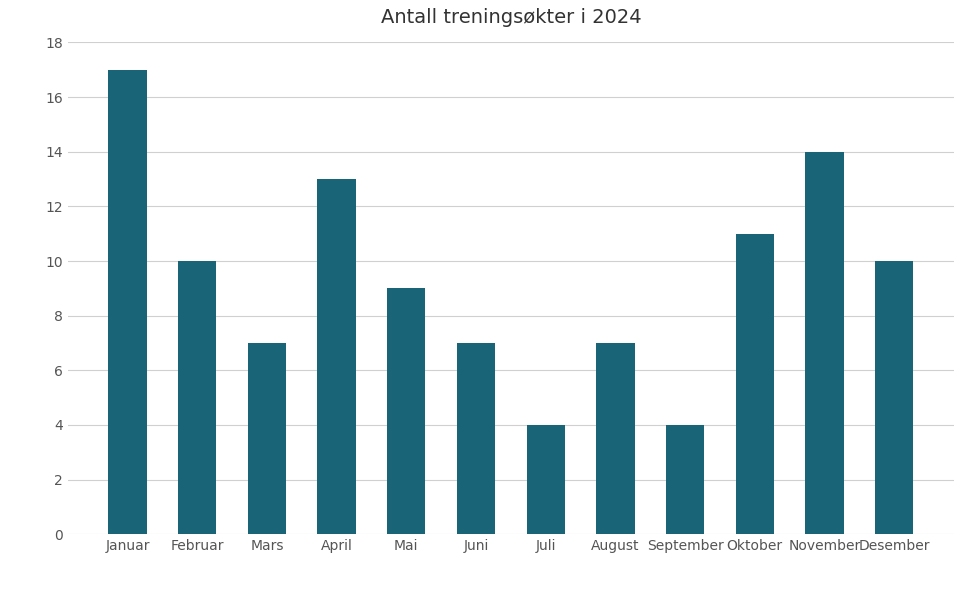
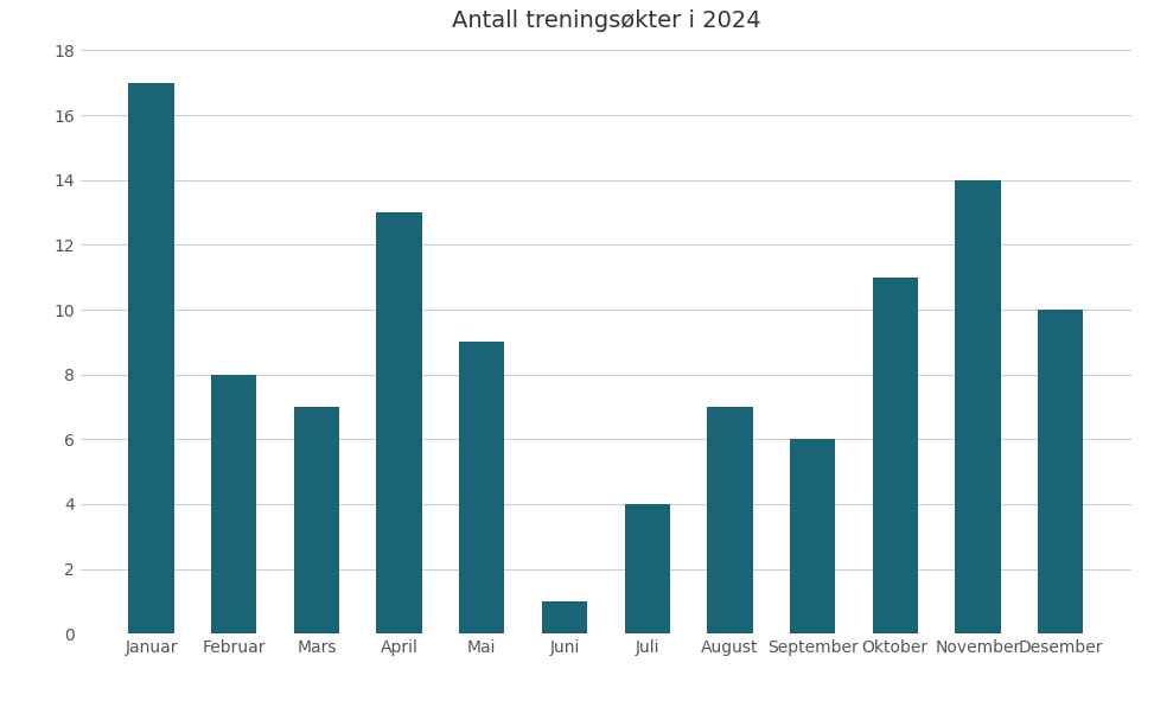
Februar: 10 -> 8
Juni: 7 -> 1
September: 4 -> 6
